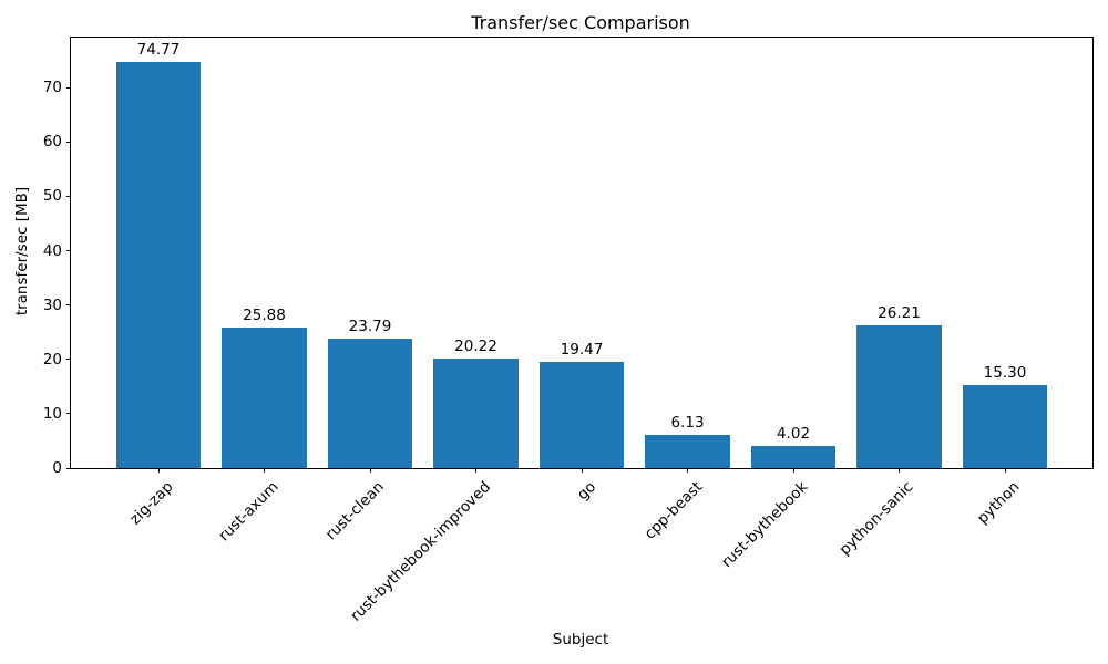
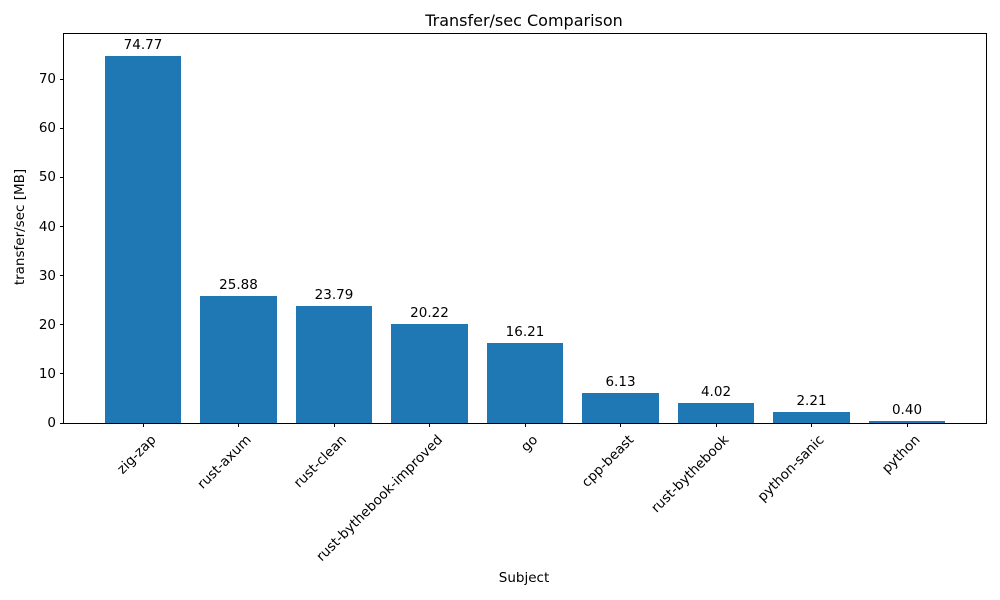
go: 19.47 -> 16.21
python-sanic: 26.21 -> 2.21
python: 15.30 -> 0.40
